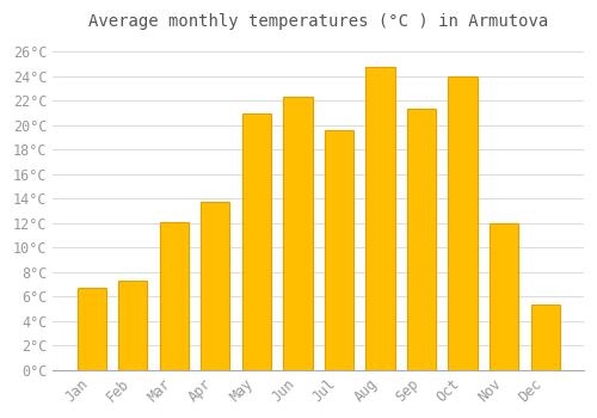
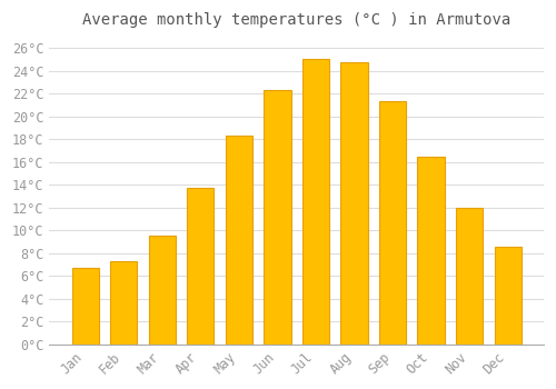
Mar: 12.1°C -> 9.5°C
May: 21.0°C -> 18.3°C
Jul: 19.6°C -> 25.1°C
Oct: 24.0°C -> 16.5°C
Dec: 5.3°C -> 8.6°C
